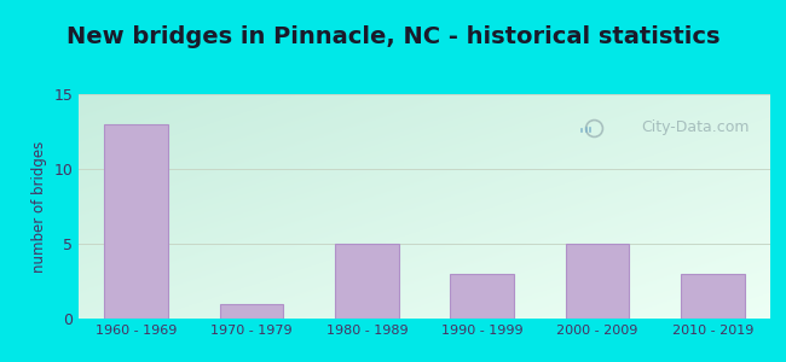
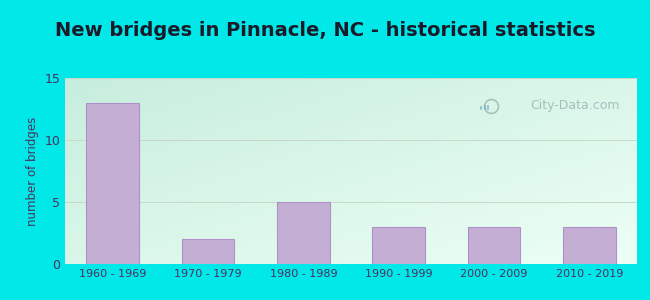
1970 - 1979: 1 -> 2
2000 - 2009: 5 -> 3
